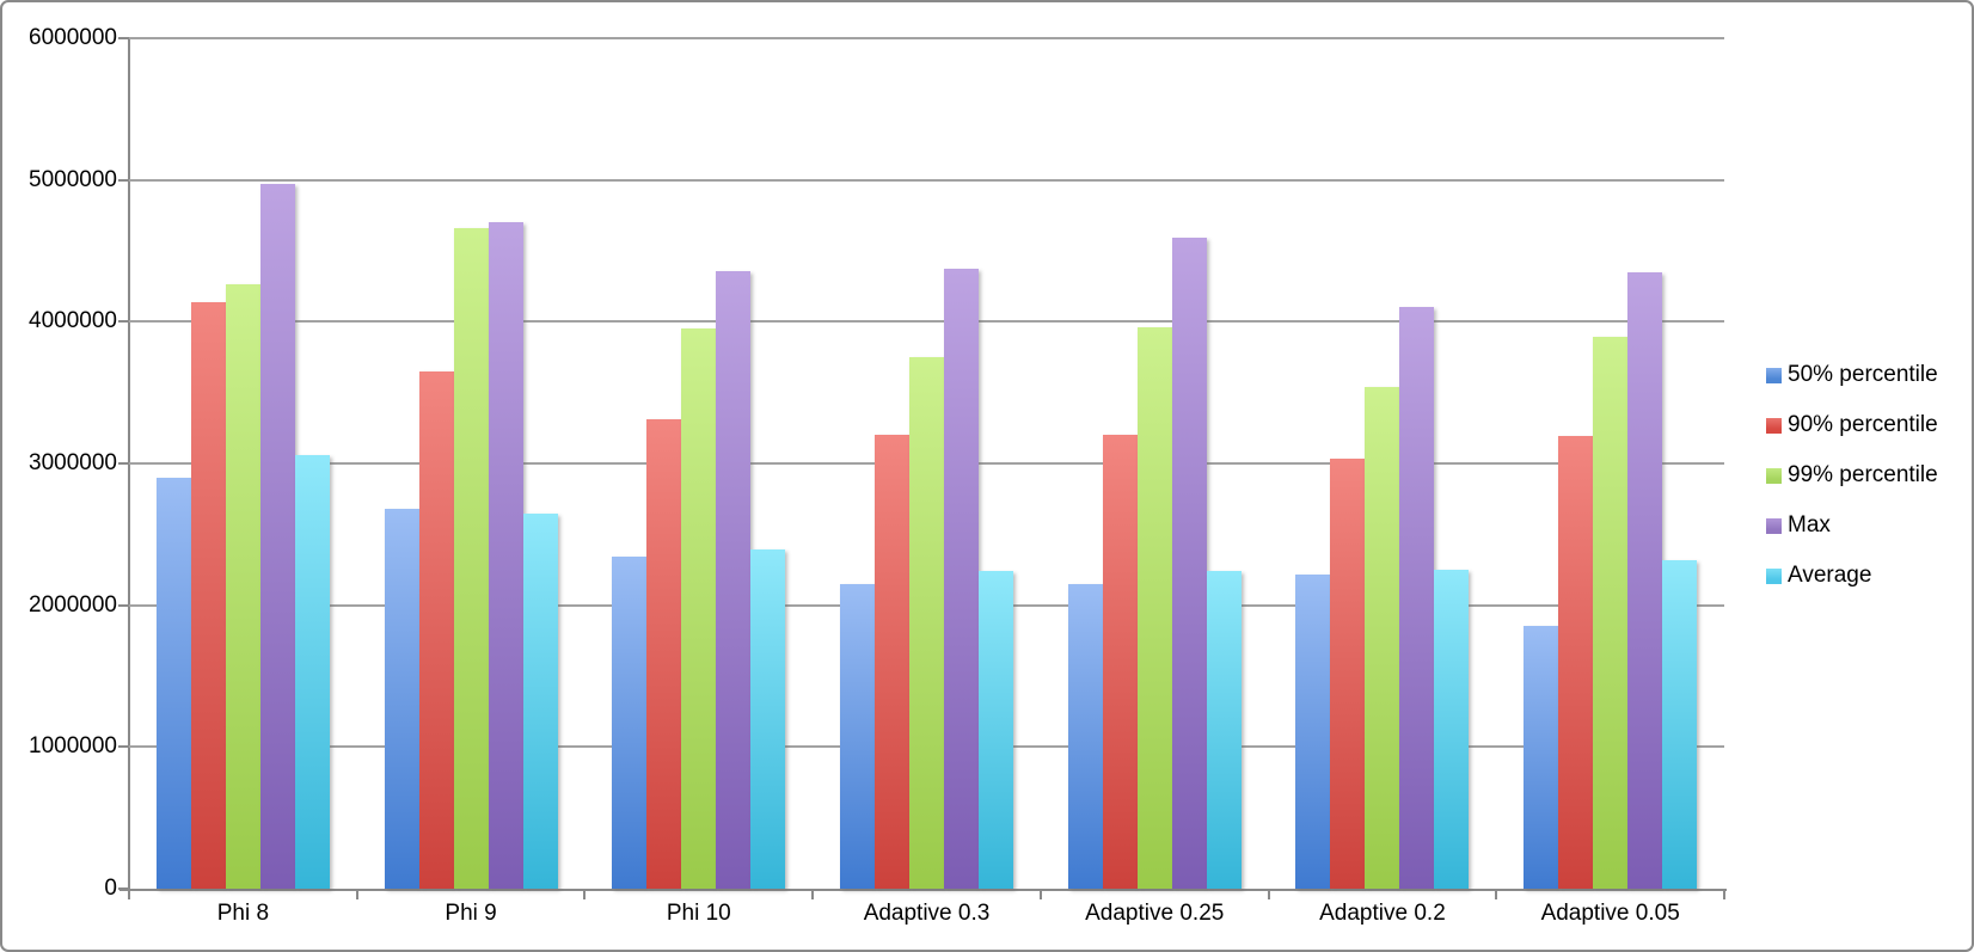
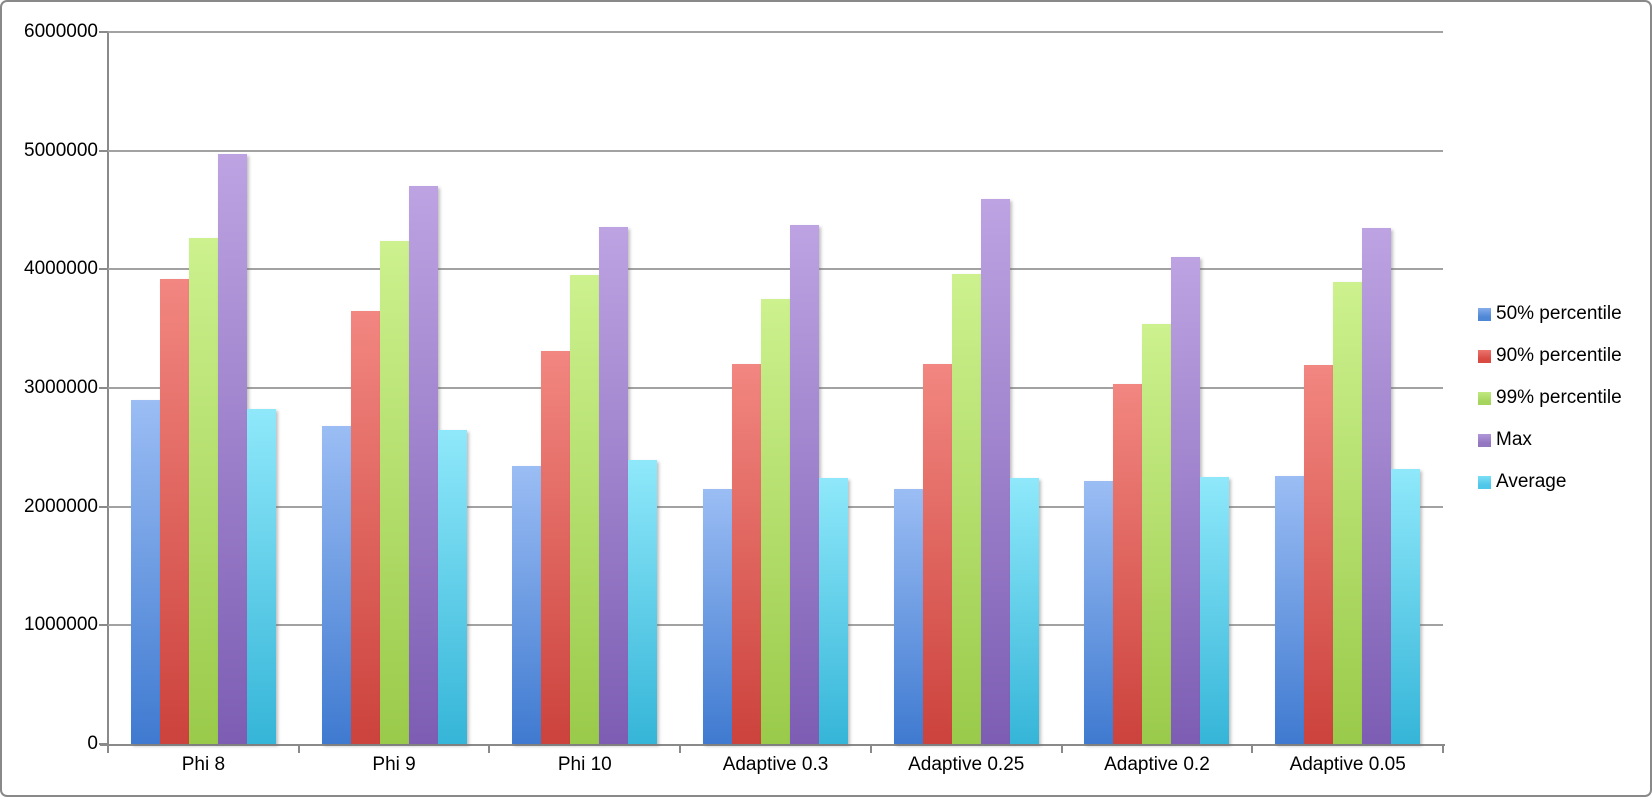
90% percentile/Phi 8: 4140000 -> 3920000
Average/Phi 8: 3060000 -> 2820000
99% percentile/Phi 9: 4660000 -> 4240000
50% percentile/Adaptive 0.05: 1850000 -> 2260000
